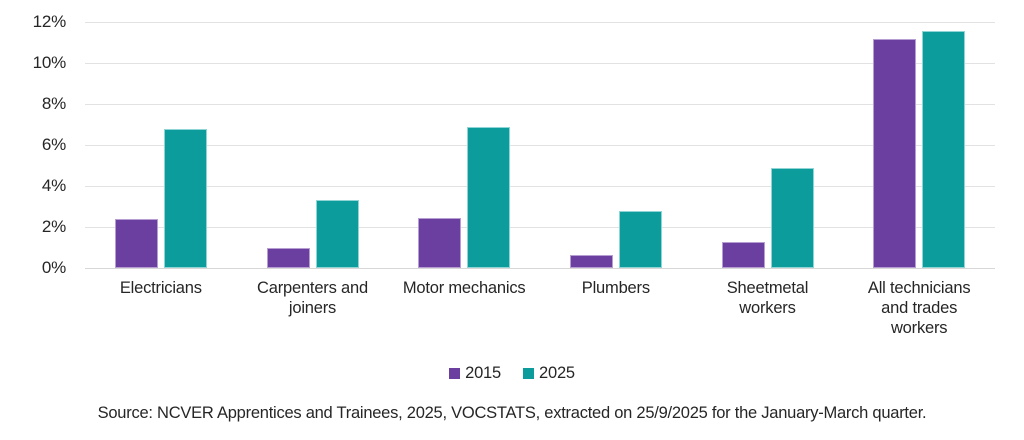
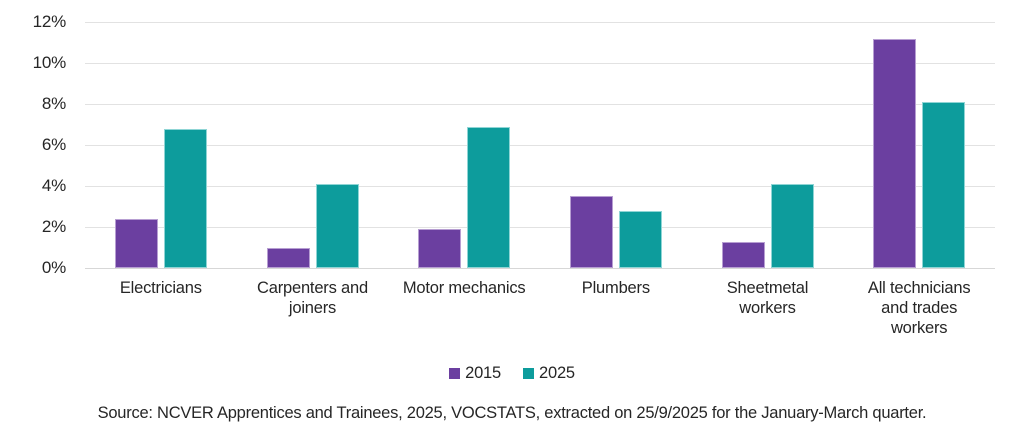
2025/Carpenters and joiners: 3.3% -> 4.1%
2015/Motor mechanics: 2.5% -> 1.9%
2015/Plumbers: 0.7% -> 3.5%
2025/Sheetmetal workers: 4.9% -> 4.1%
2025/All technicians and trades workers: 11.6% -> 8.1%
